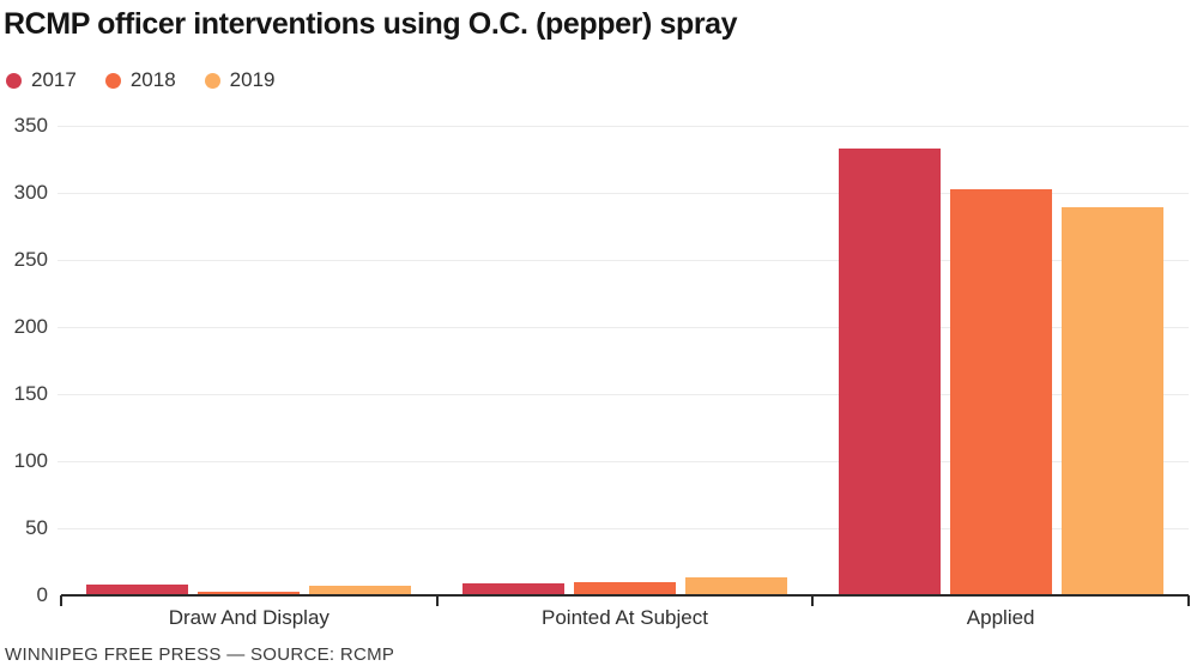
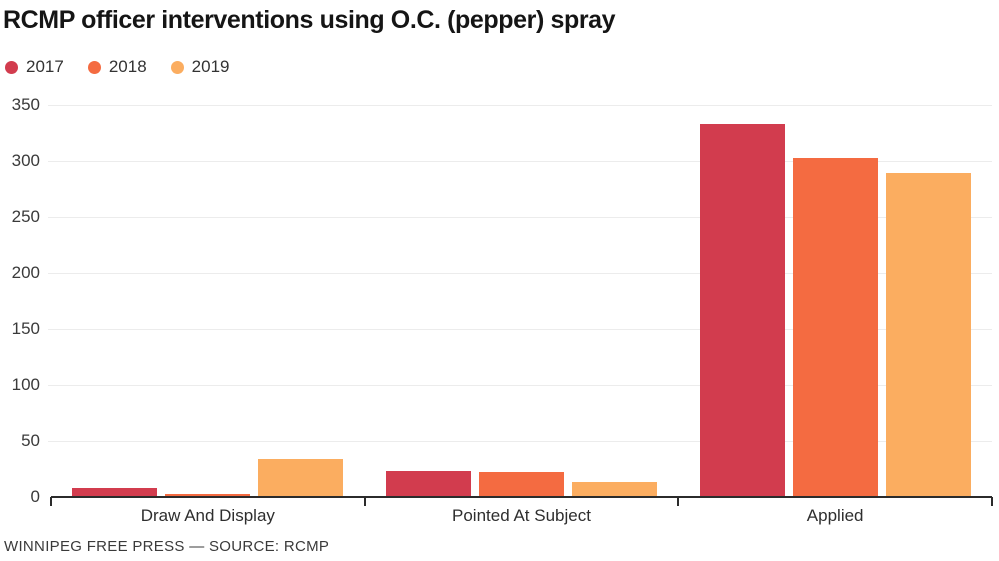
2019/Draw And Display: 7 -> 34
2017/Pointed At Subject: 9 -> 23
2018/Pointed At Subject: 10 -> 22
